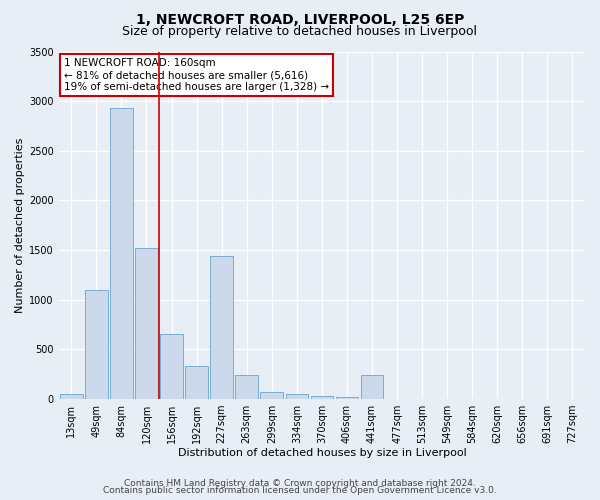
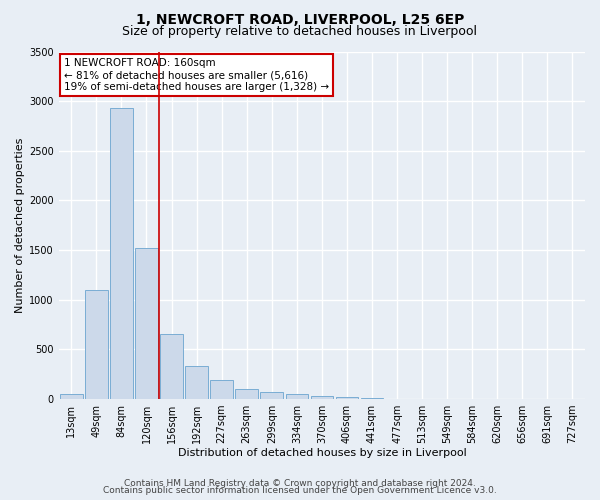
227sqm: 1440 -> 200
263sqm: 240 -> 100
441sqm: 240 -> 0
